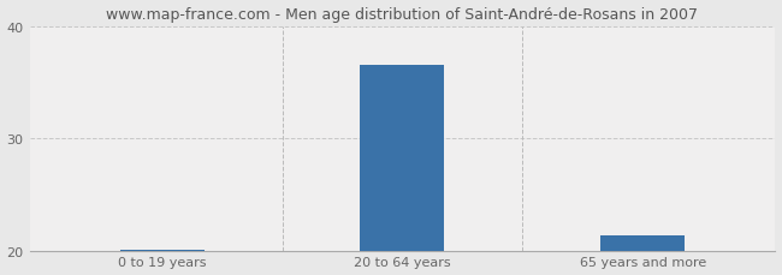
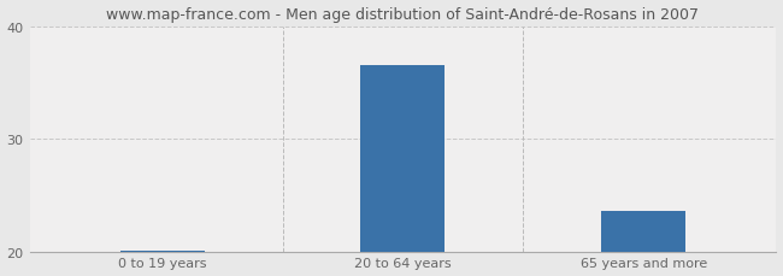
65 years and more: 21.3 -> 23.6
